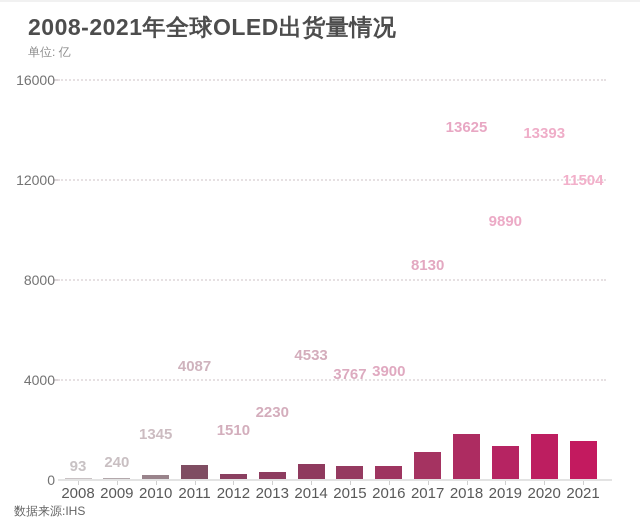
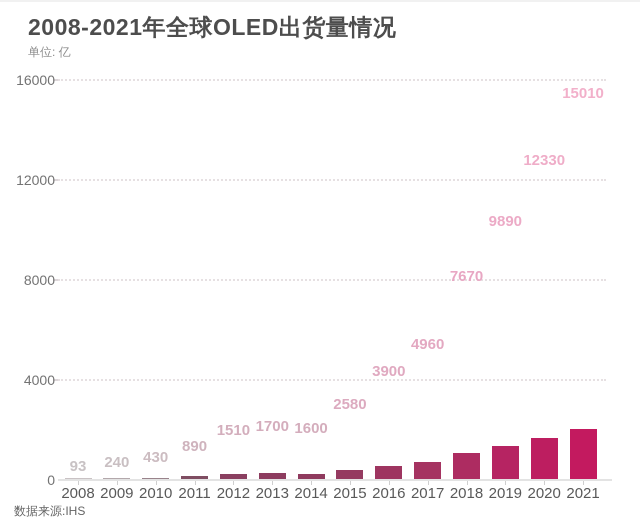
2010: 1345 -> 430
2011: 4087 -> 890
2013: 2230 -> 1700
2014: 4533 -> 1600
2015: 3767 -> 2580
2017: 8130 -> 4960
2018: 13625 -> 7670
2020: 13393 -> 12330
2021: 11504 -> 15010
